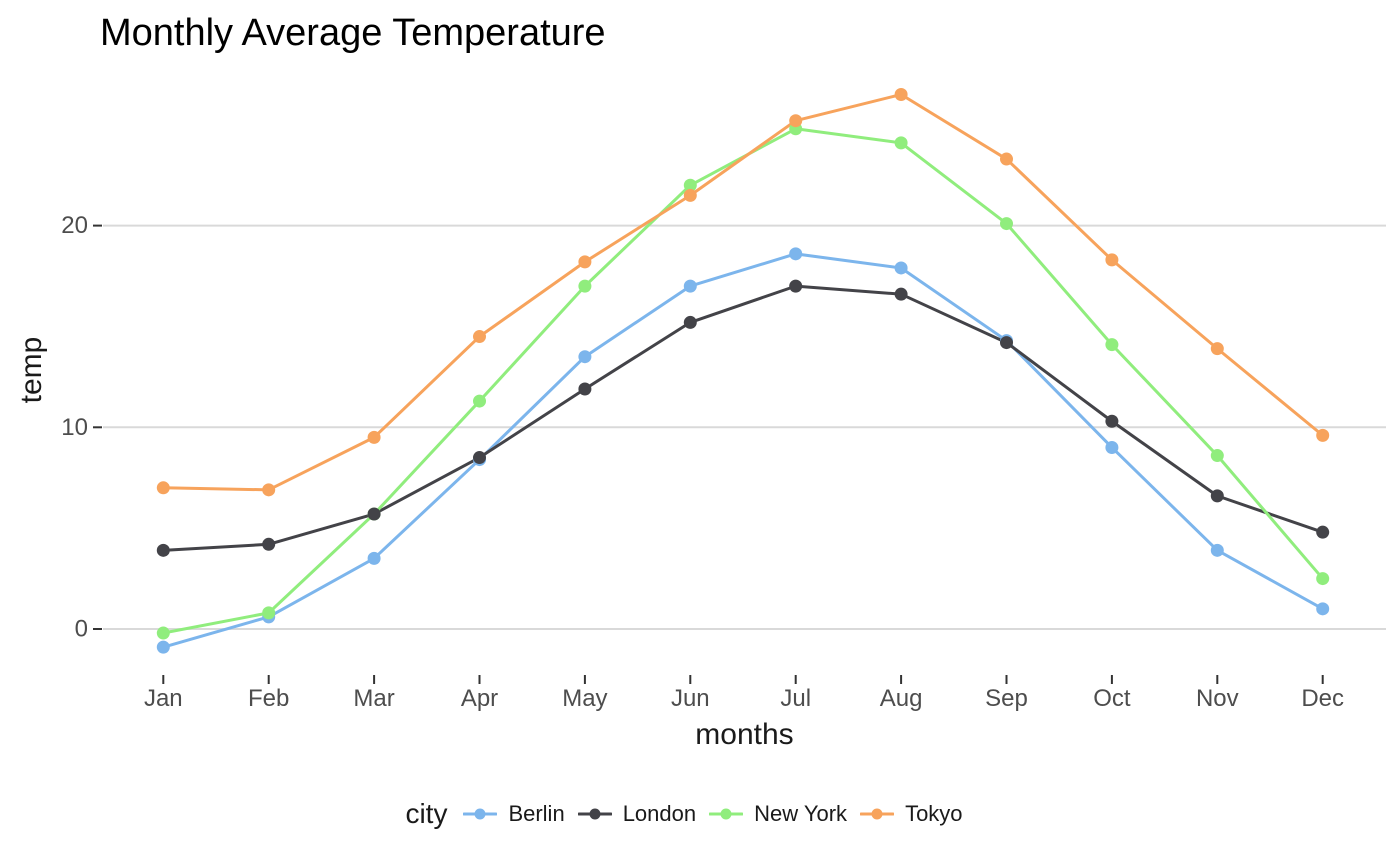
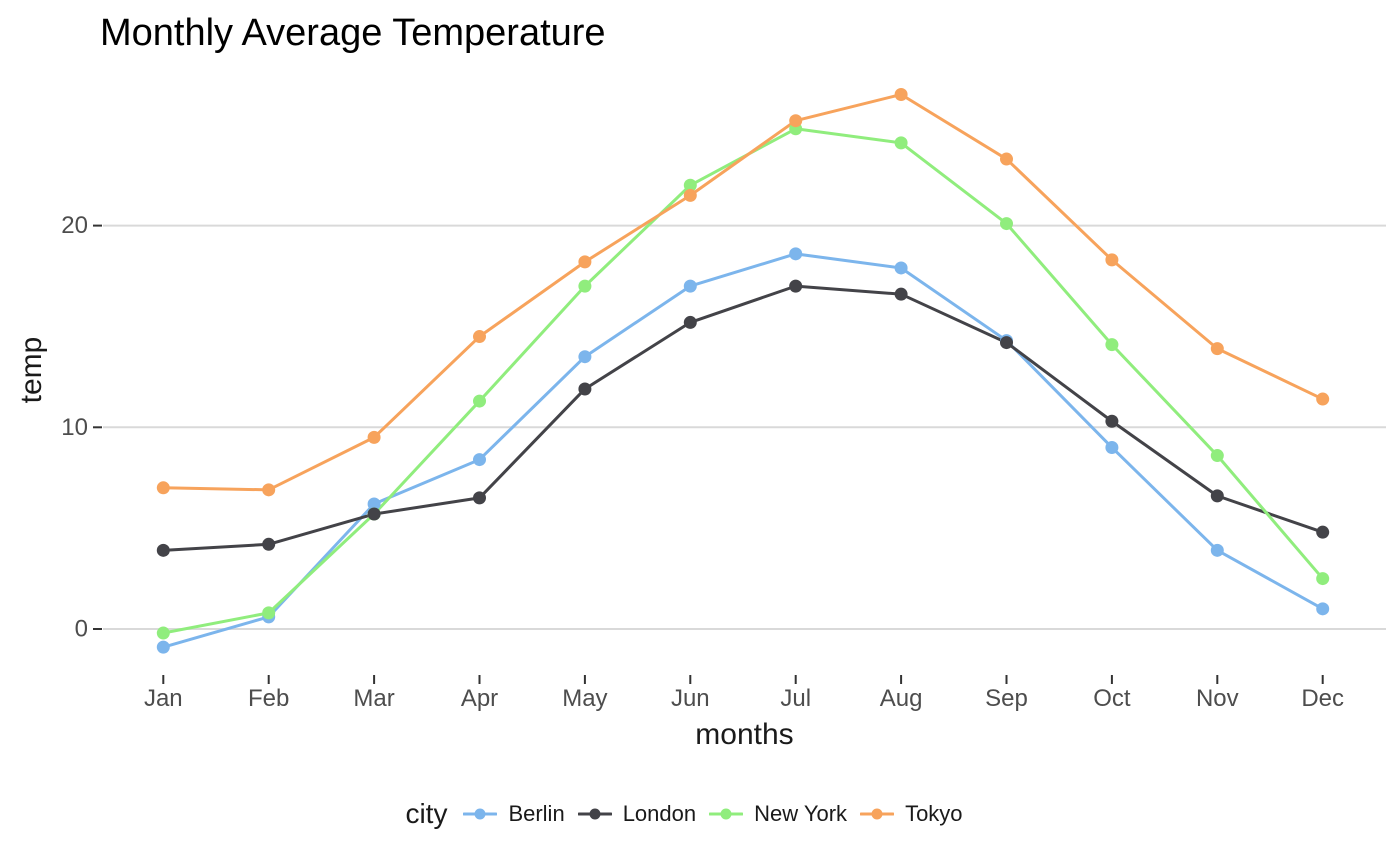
Berlin/Mar: 3.5 -> 6.2
London/Apr: 8.5 -> 6.5
Tokyo/Dec: 9.6 -> 11.4
